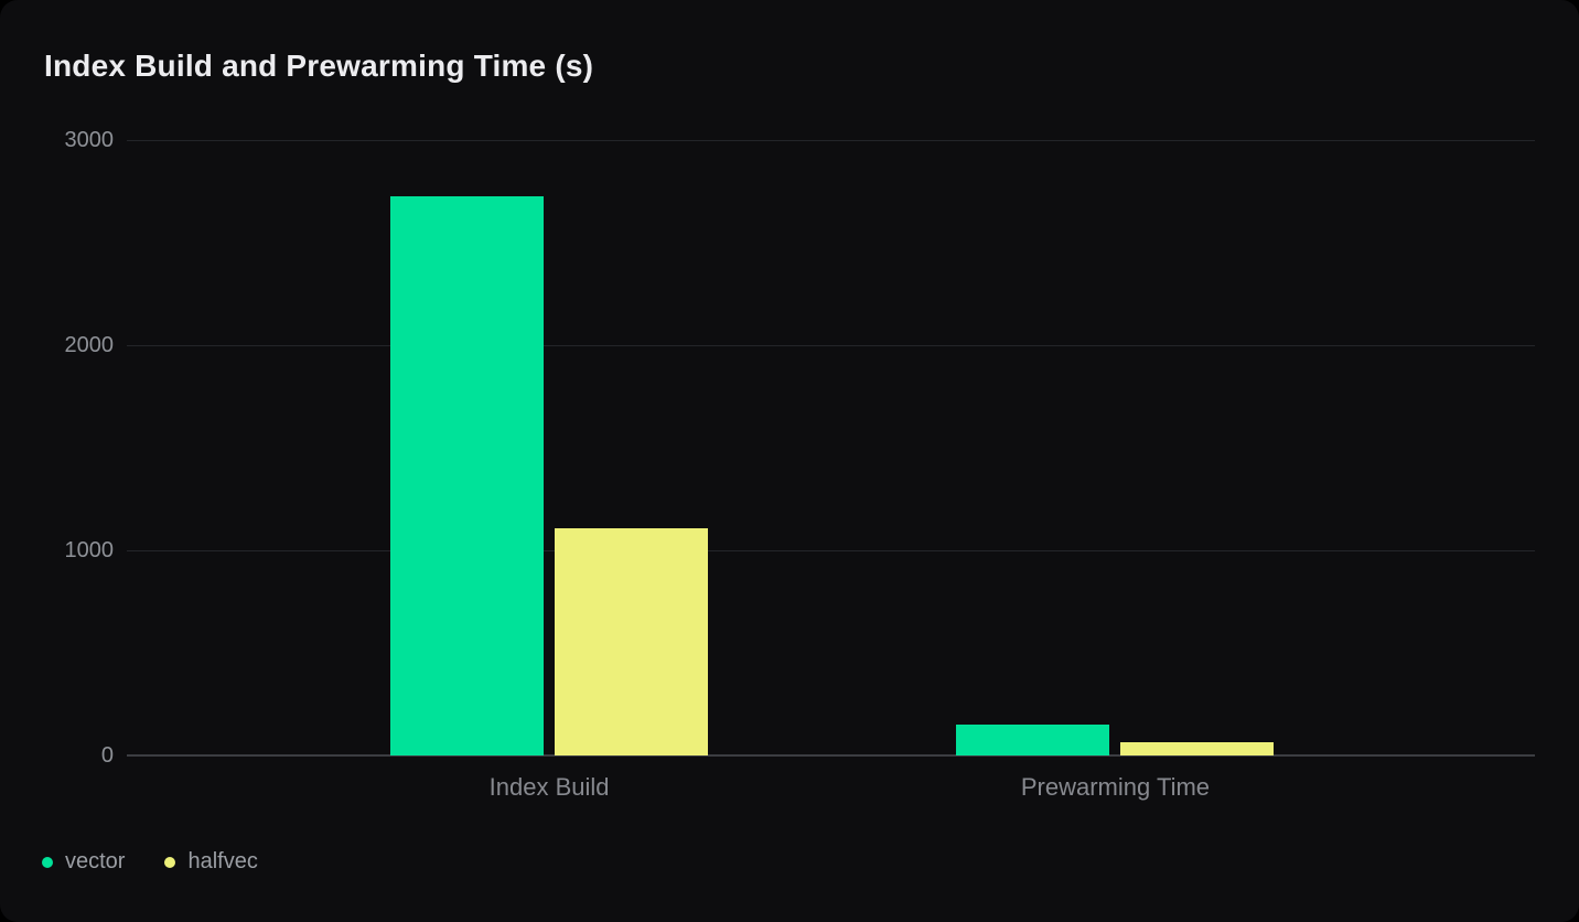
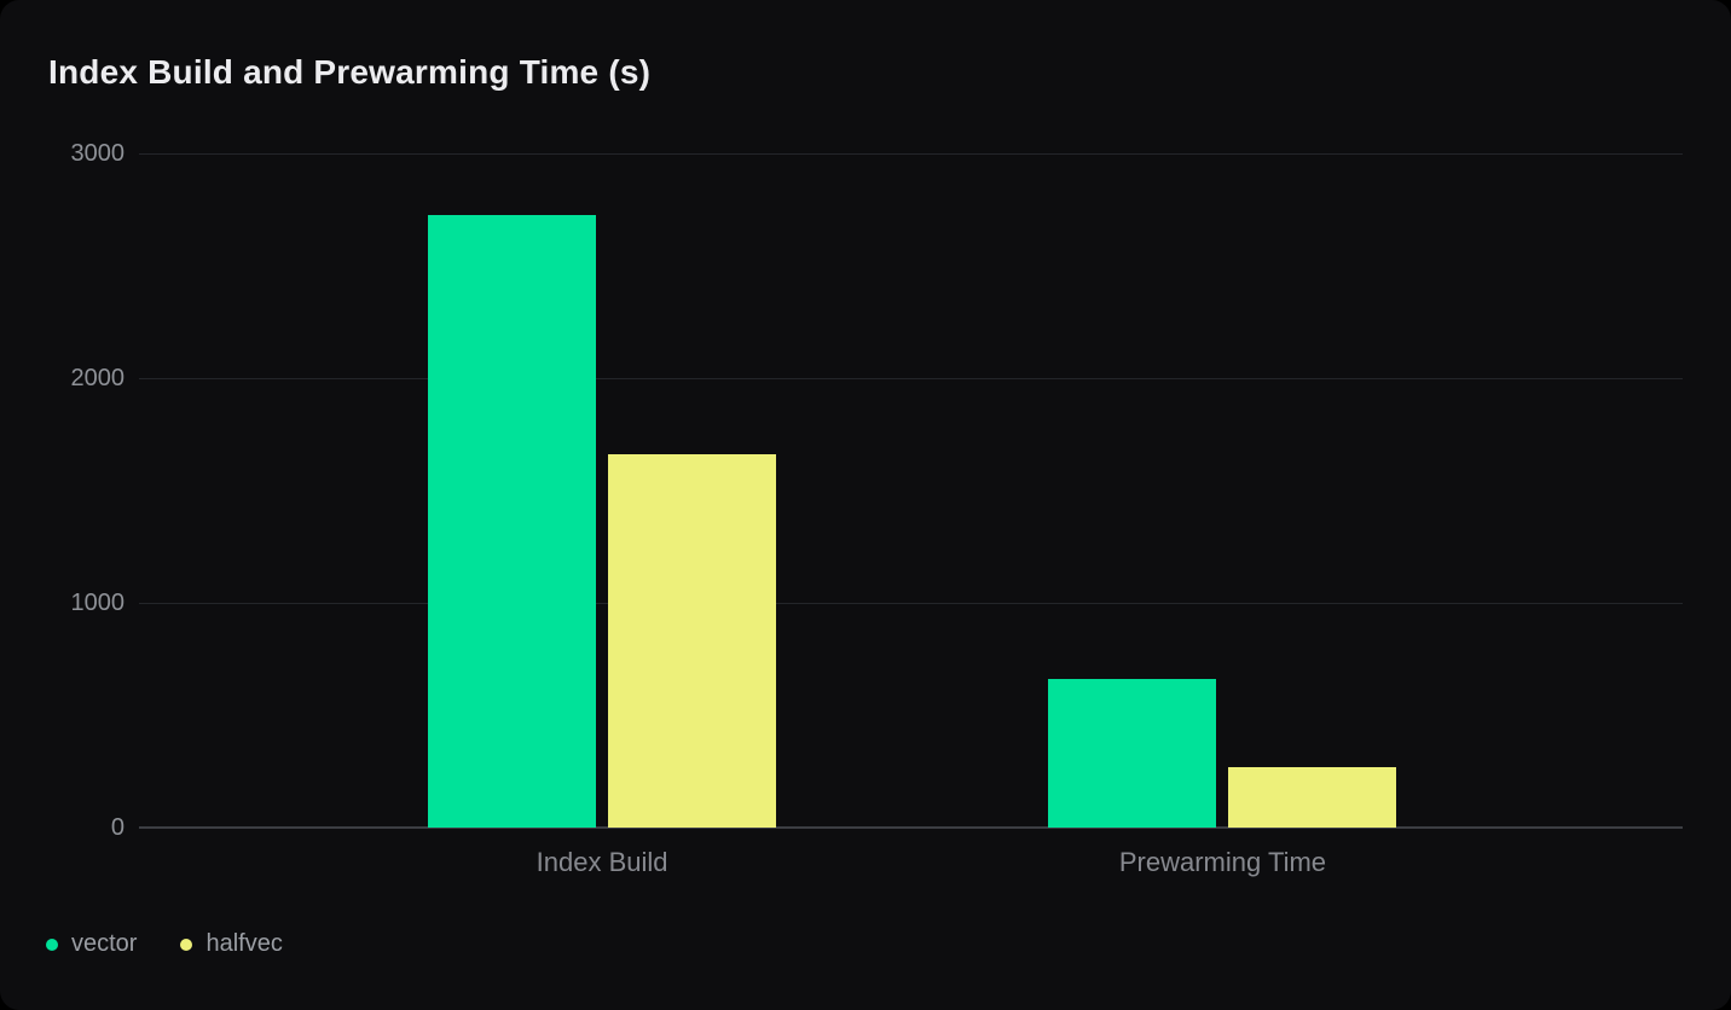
halfvec/Index Build: 1100 -> 1660
vector/Prewarming Time: 150 -> 660
halfvec/Prewarming Time: 60 -> 270
